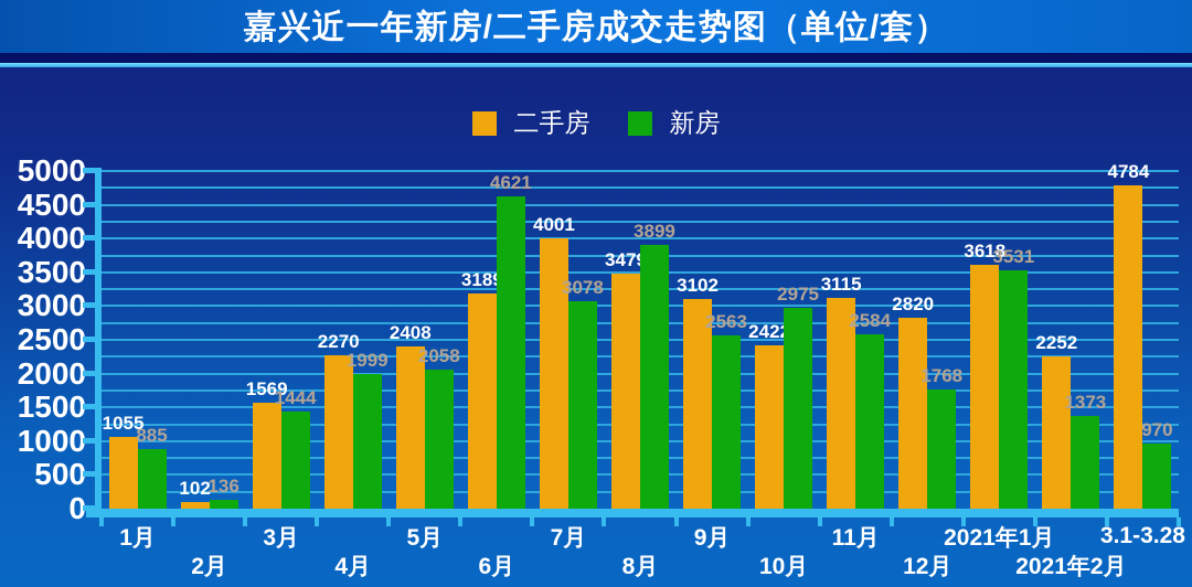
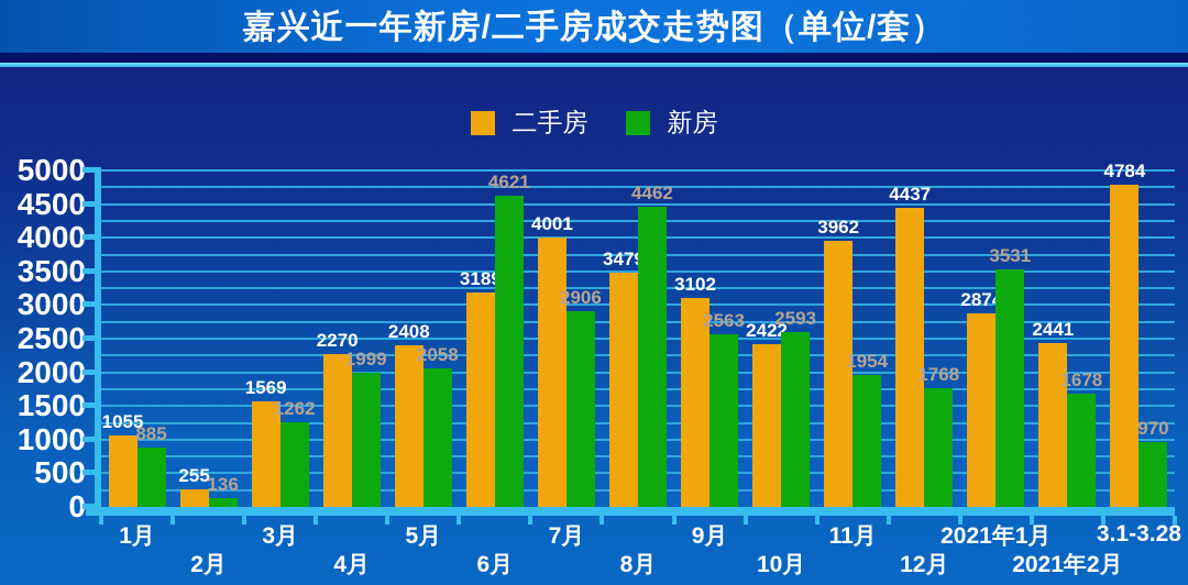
二手房/2月: 102 -> 255
新房/3月: 1444 -> 1262
新房/7月: 3078 -> 2906
新房/8月: 3899 -> 4462
新房/10月: 2975 -> 2593
二手房/11月: 3115 -> 3962
新房/11月: 2584 -> 1954
二手房/12月: 2820 -> 4437
二手房/2021年1月: 3618 -> 2874
二手房/2021年2月: 2252 -> 2441
新房/2021年2月: 1373 -> 1678
